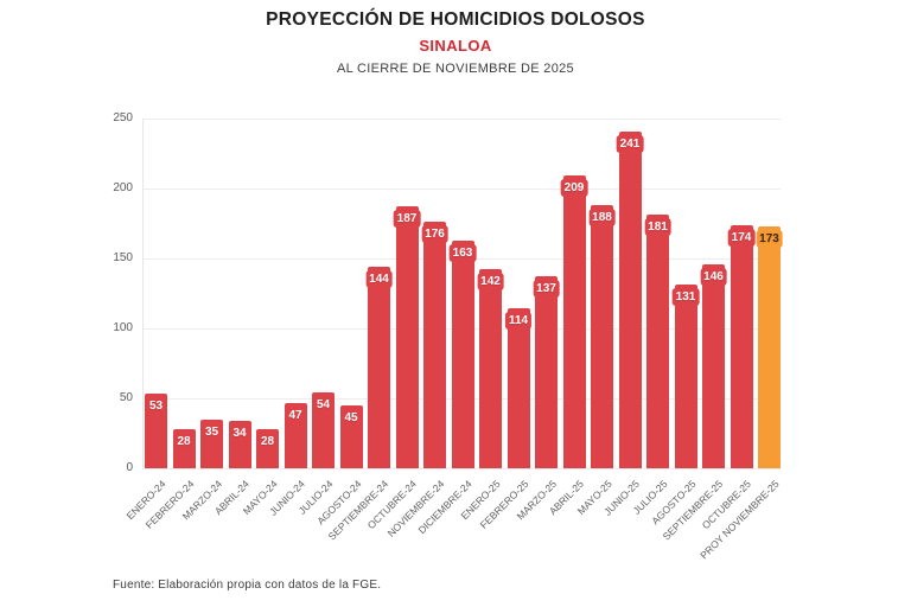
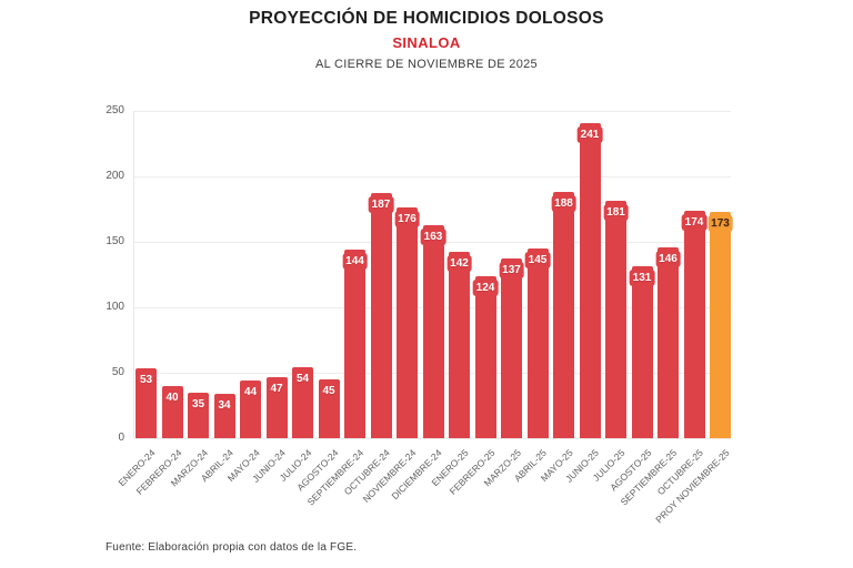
FEBRERO-24: 28 -> 40
MAYO-24: 28 -> 44
FEBRERO-25: 114 -> 124
ABRIL-25: 209 -> 145
